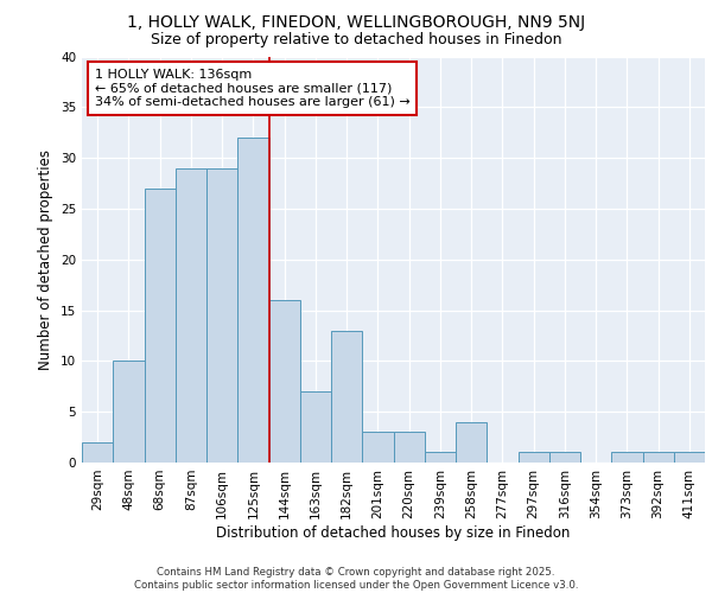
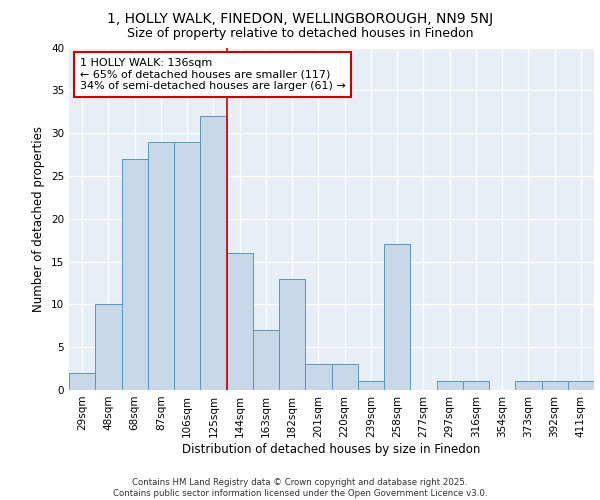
258sqm: 4 -> 17
